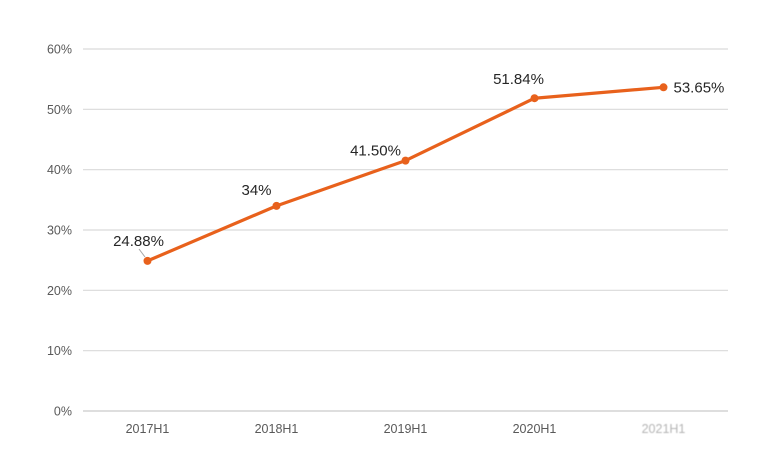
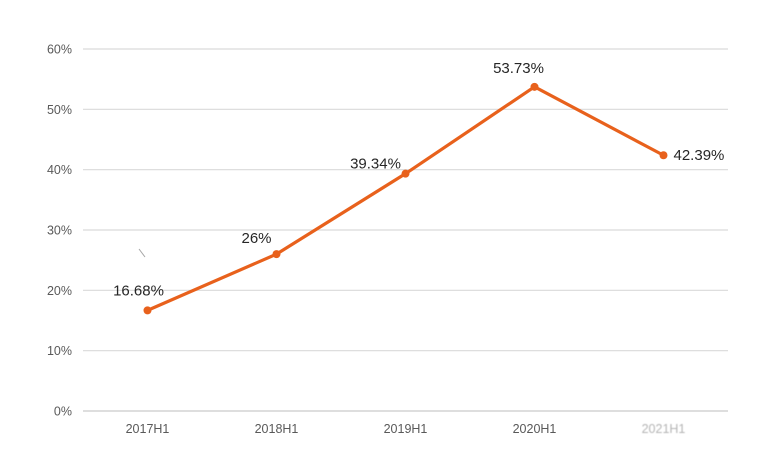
2017H1: 24.88% -> 16.68%
2018H1: 34% -> 26%
2019H1: 41.50% -> 39.34%
2020H1: 51.84% -> 53.73%
2021H1: 53.65% -> 42.39%
